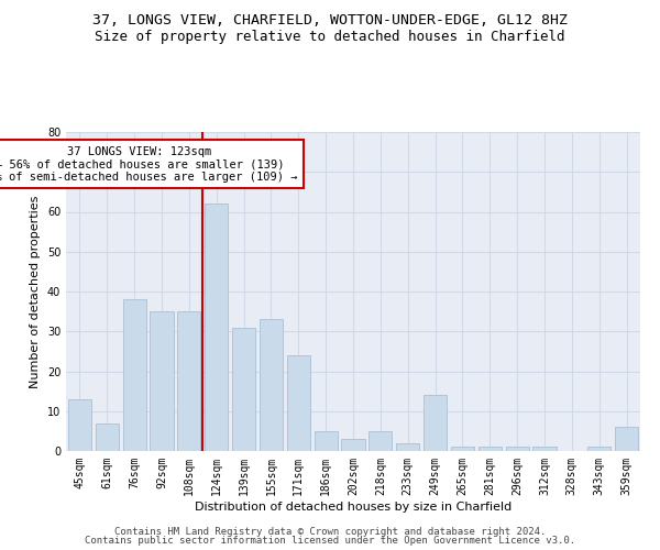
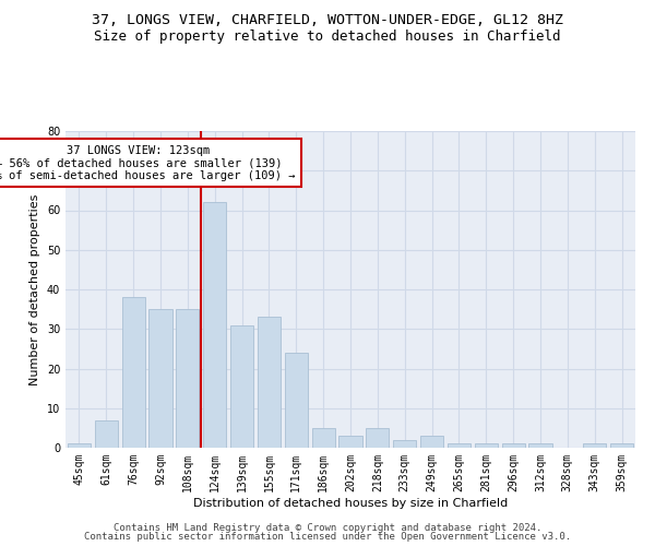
45sqm: 13 -> 1
249sqm: 14 -> 3
359sqm: 6 -> 1
